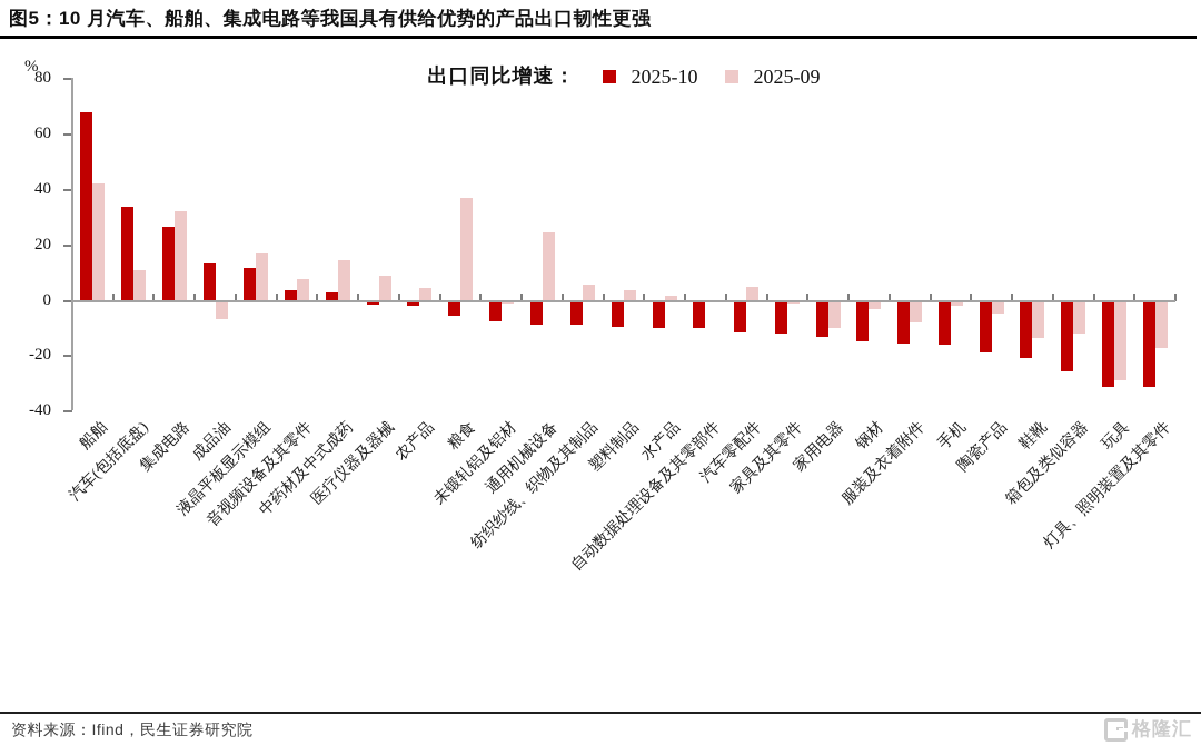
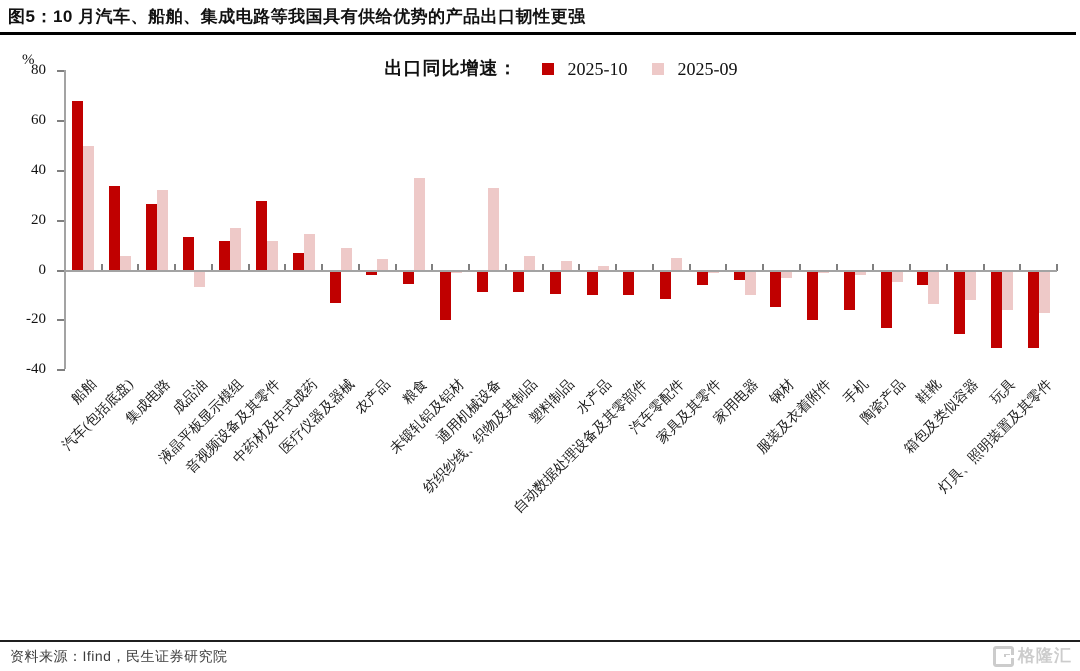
2025-09/船舶: 42 -> 50
2025-09/汽车(包括底盘): 11 -> 6
2025-10/音视频设备及其零件: 4 -> 28
2025-09/音视频设备及其零件: 8 -> 12
2025-10/中药材及中式成药: 3 -> 7
2025-10/医疗仪器及器械: -2 -> -13
2025-10/未锻轧铝及铝材: -8 -> -20
2025-09/通用机械设备: 24 -> 33
2025-10/家具及其零件: -12 -> -6
2025-10/家用电器: -13 -> -4
2025-10/服装及衣着附件: -16 -> -20
2025-09/服装及衣着附件: -8 -> -1
2025-10/陶瓷产品: -18 -> -23
2025-10/鞋靴: -20 -> -6
2025-09/玩具: -28 -> -16
